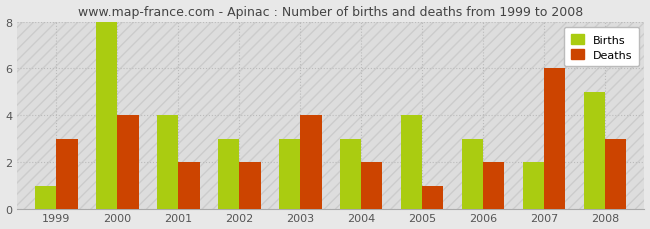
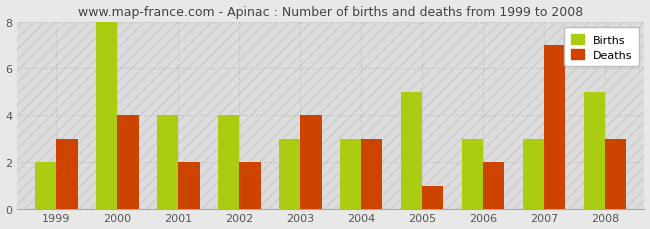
Births/1999: 1 -> 2
Births/2002: 3 -> 4
Deaths/2004: 2 -> 3
Births/2005: 4 -> 5
Births/2007: 2 -> 3
Deaths/2007: 6 -> 7
